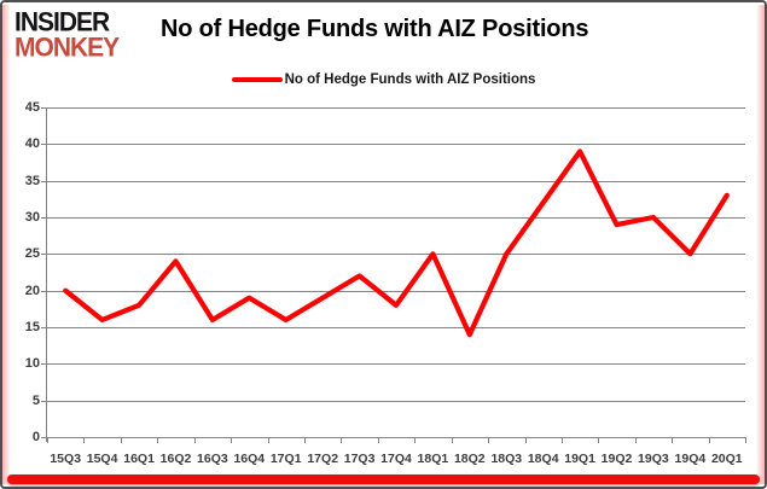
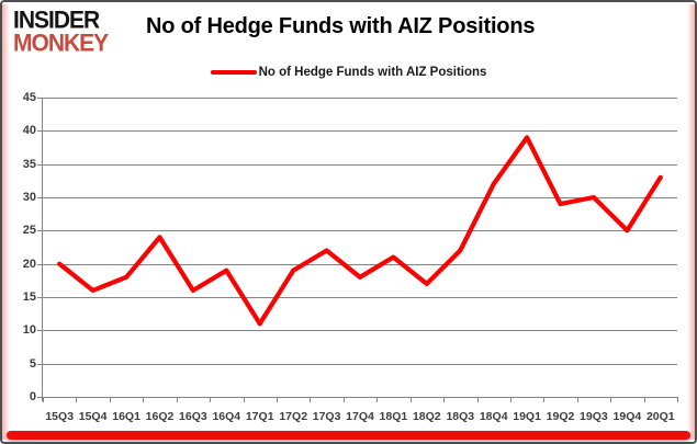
17Q1: 16 -> 11
18Q1: 25 -> 21
18Q2: 14 -> 17
18Q3: 25 -> 22
